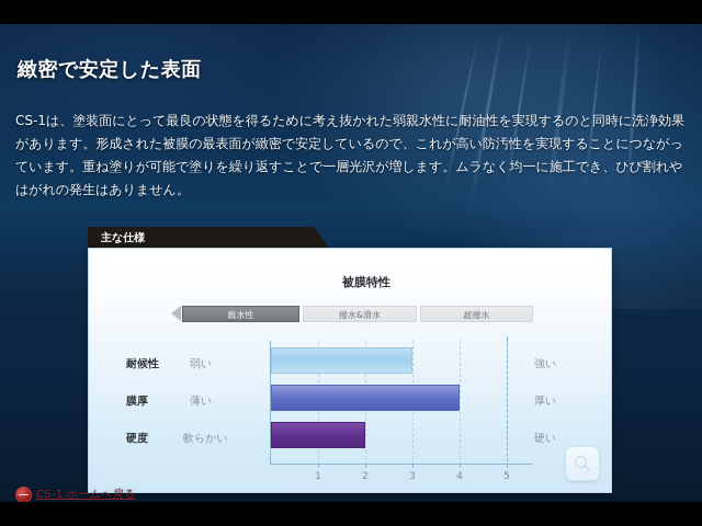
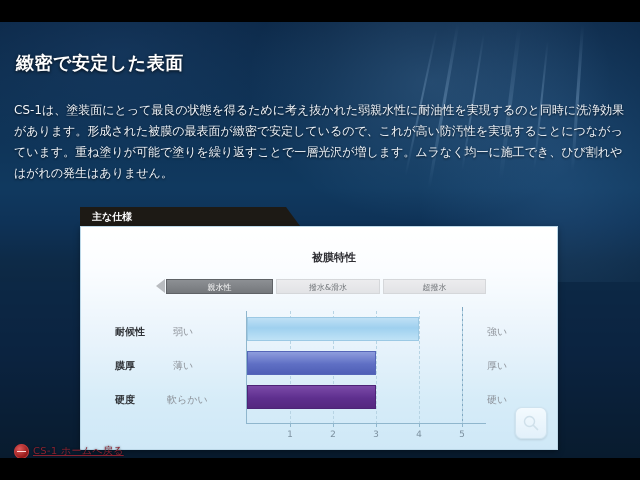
耐候性: 3 -> 4
膜厚: 4 -> 3
硬度: 2 -> 3
